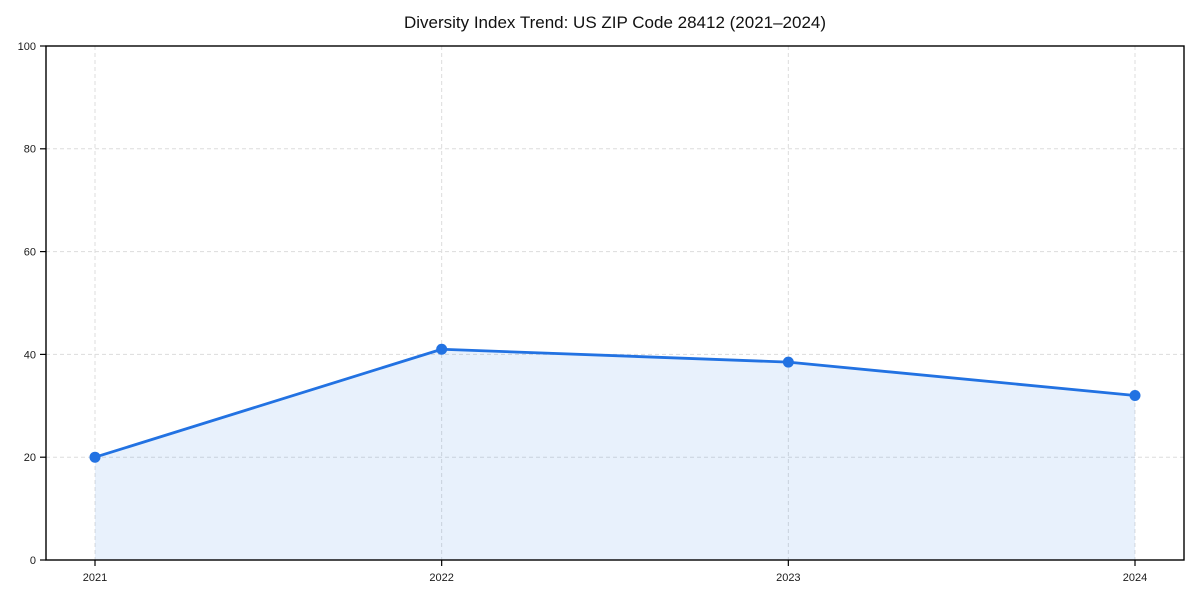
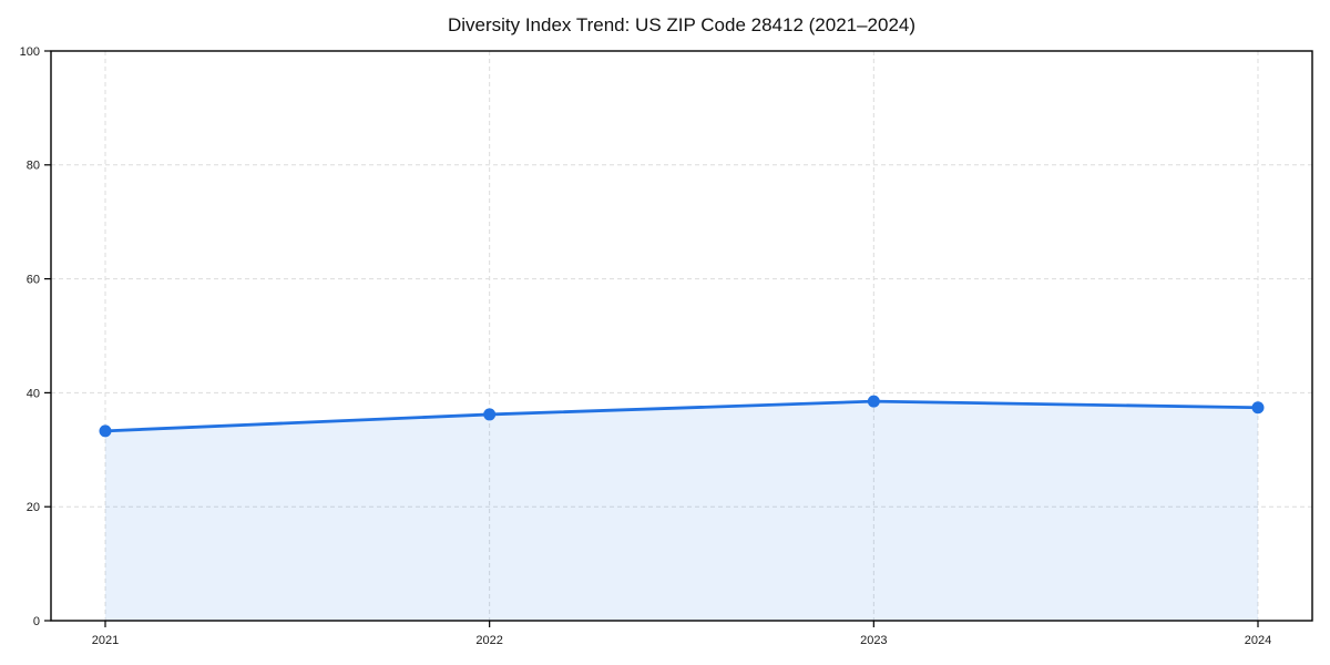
2021: 20 -> 33
2022: 41 -> 36
2024: 32 -> 37
